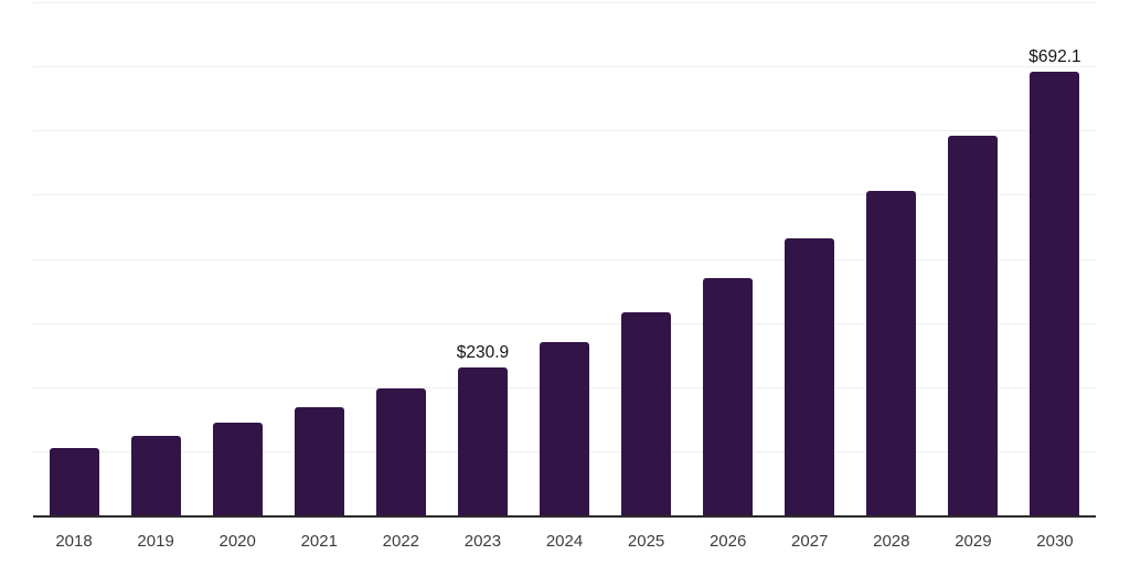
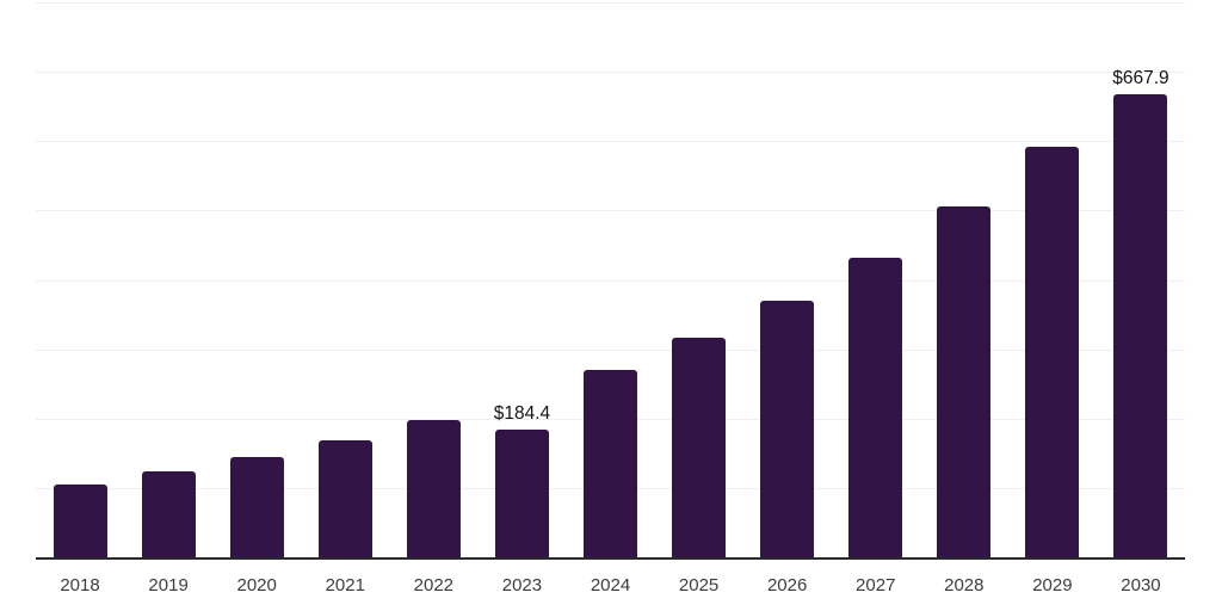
2023: $230.9 -> $184.4
2030: $692.1 -> $667.9
